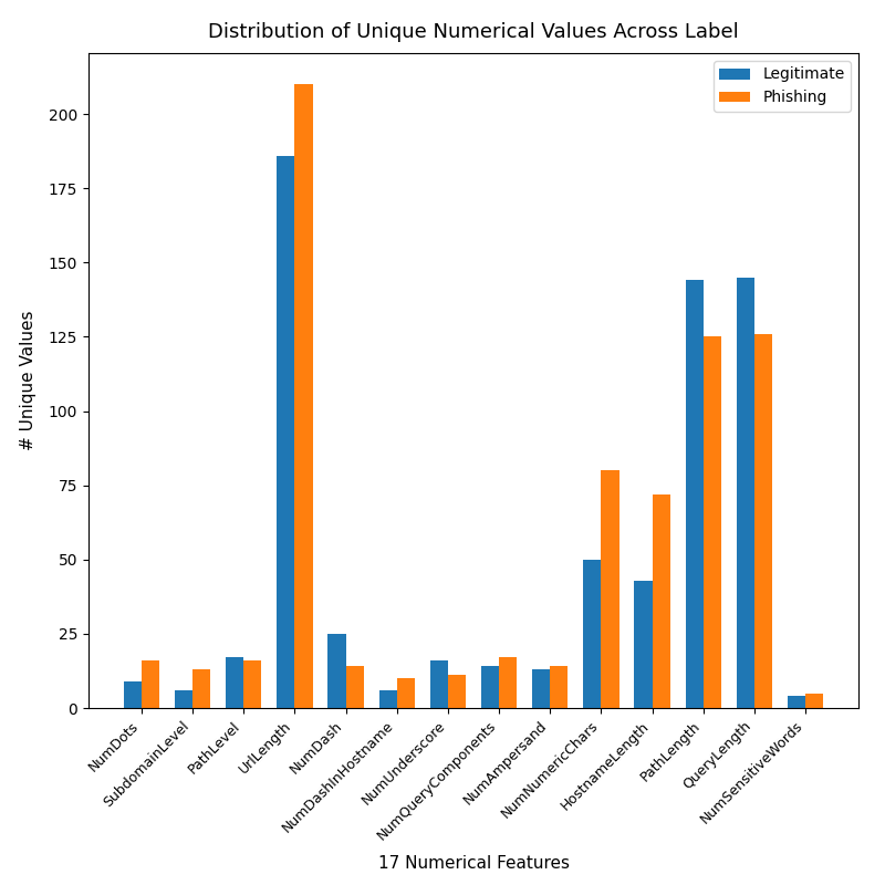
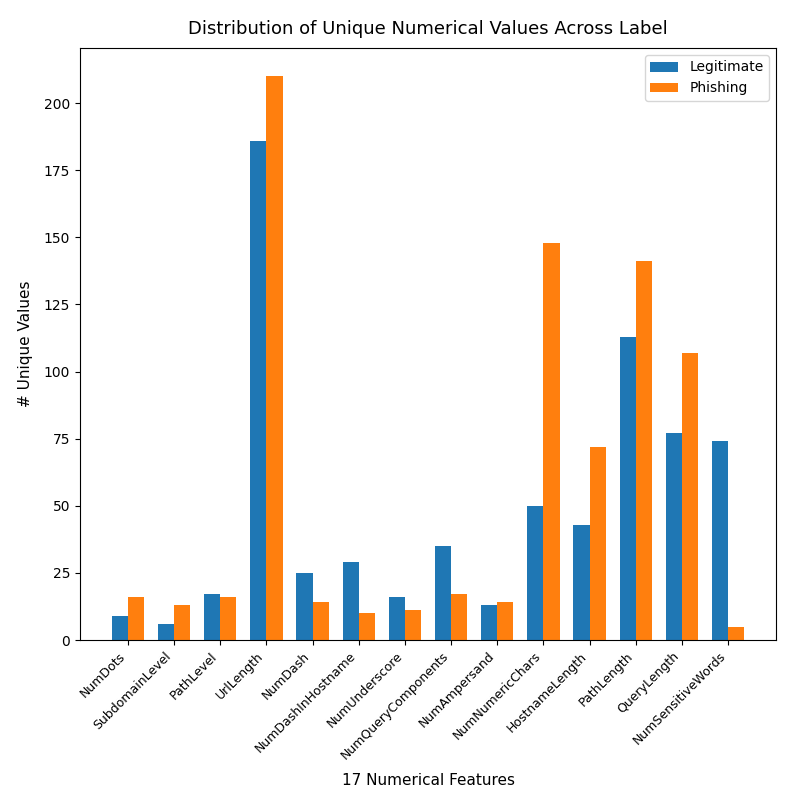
Legitimate/NumDashInHostname: 6 -> 29
Legitimate/NumQueryComponents: 14 -> 35
Phishing/NumNumericChars: 80 -> 148
Legitimate/PathLength: 144 -> 113
Phishing/PathLength: 125 -> 141
Legitimate/QueryLength: 145 -> 77
Phishing/QueryLength: 126 -> 107
Legitimate/NumSensitiveWords: 4 -> 74
